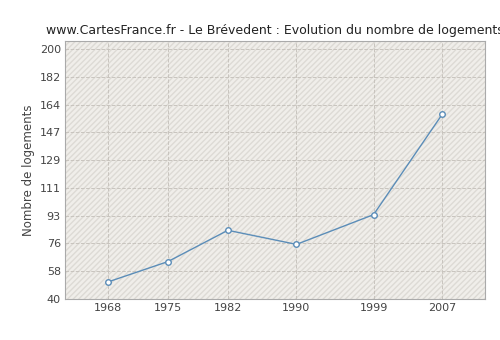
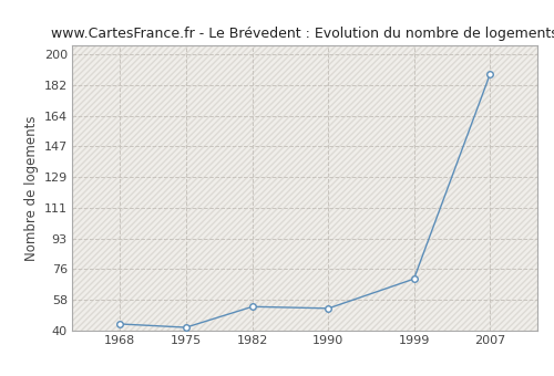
1968: 51 -> 44
1975: 64 -> 42
1982: 84 -> 54
1990: 75 -> 53
1999: 94 -> 70
2007: 158 -> 188
